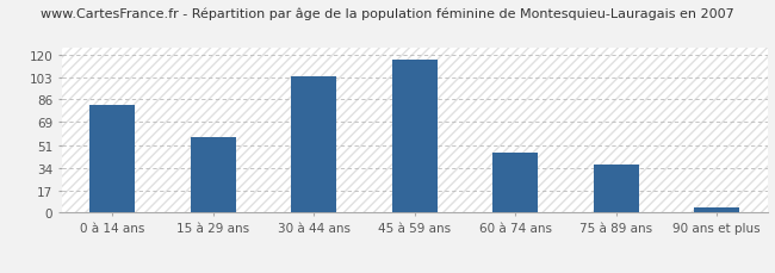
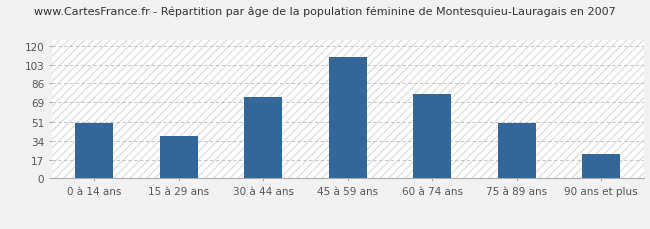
0 à 14 ans: 82 -> 50
15 à 29 ans: 57 -> 38
30 à 44 ans: 104 -> 74
45 à 59 ans: 116 -> 110
60 à 74 ans: 46 -> 76
75 à 89 ans: 37 -> 50
90 ans et plus: 4 -> 22
